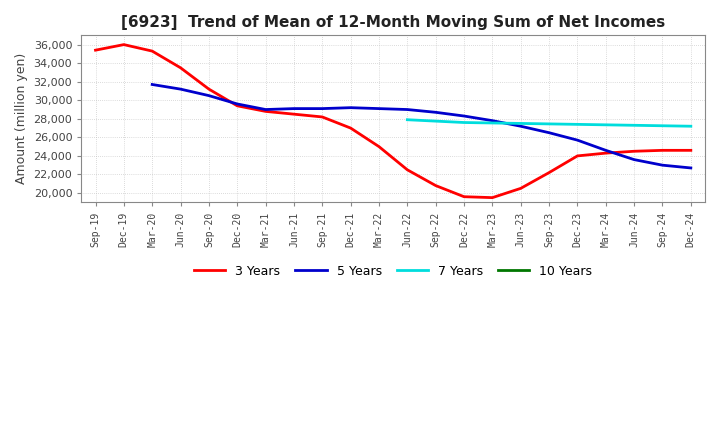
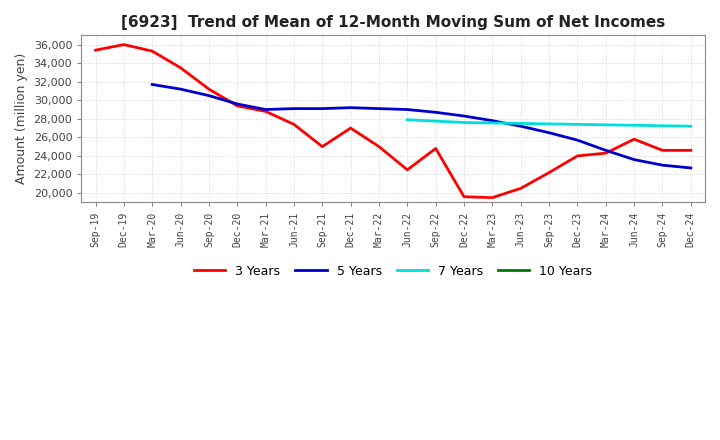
3 Years/Jun-21: 28,500 -> 27,400
3 Years/Sep-21: 28,200 -> 25,000
3 Years/Sep-22: 20,800 -> 24,800
3 Years/Jun-24: 24,500 -> 25,800
